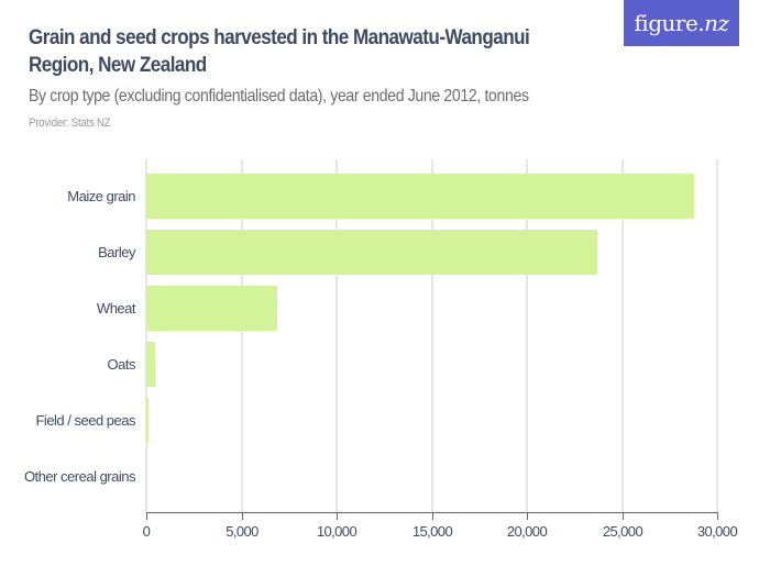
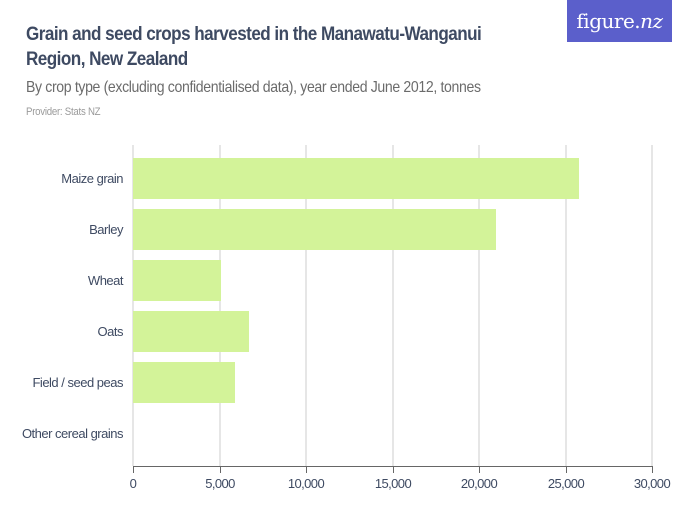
Maize grain: 28800 -> 25800
Barley: 23700 -> 21000
Wheat: 6900 -> 5100
Oats: 500 -> 6700
Field / seed peas: 100 -> 5900
